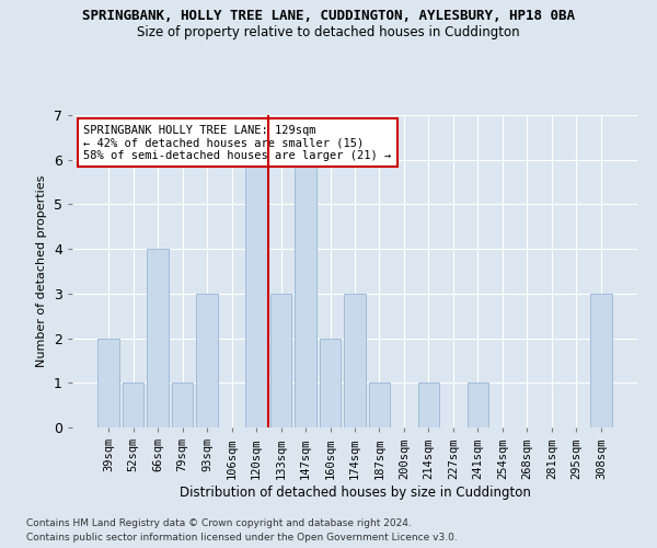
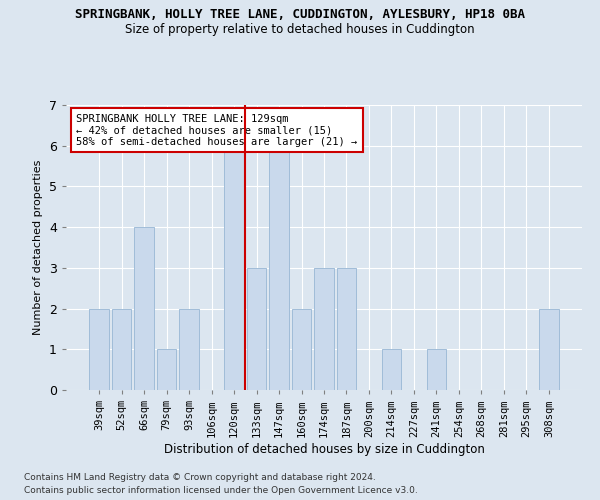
52sqm: 1 -> 2
93sqm: 3 -> 2
187sqm: 1 -> 3
308sqm: 3 -> 2
